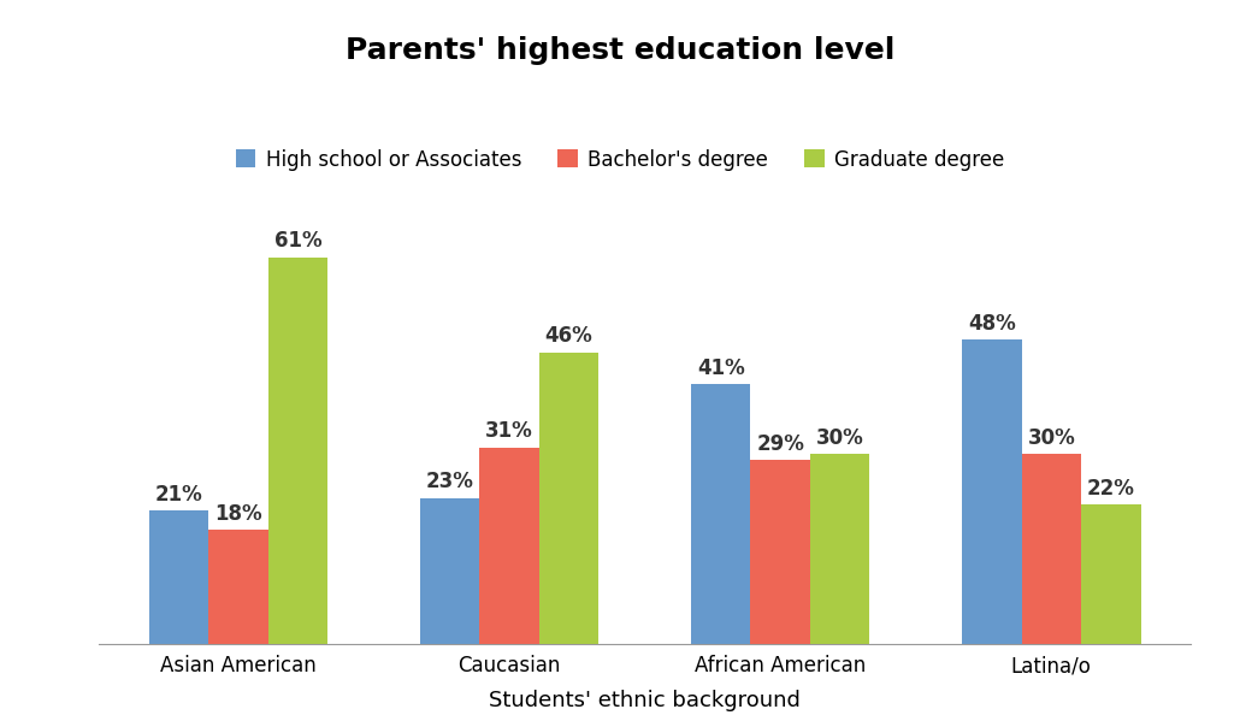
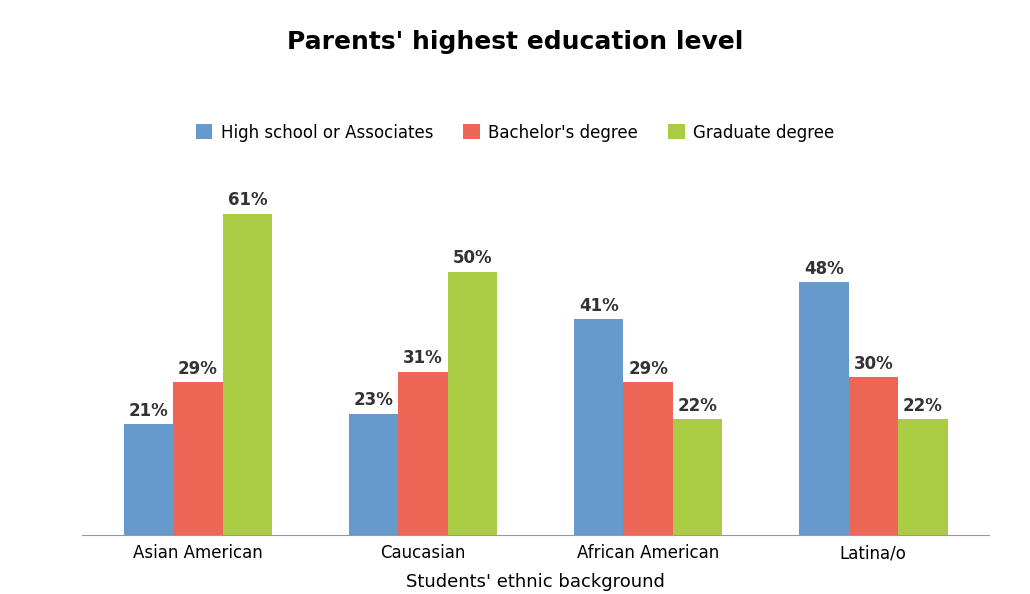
Bachelor's degree/Asian American: 18% -> 29%
Graduate degree/Caucasian: 46% -> 50%
Graduate degree/African American: 30% -> 22%
